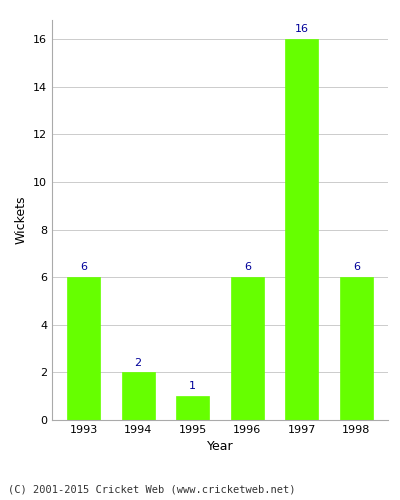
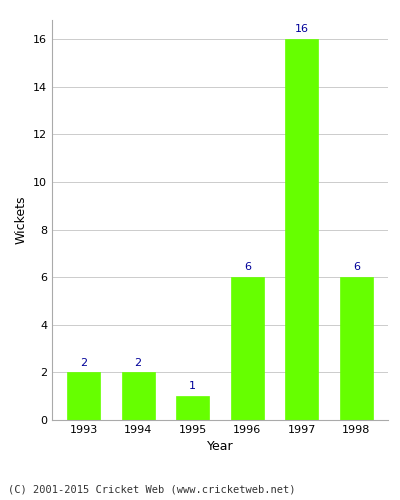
1993: 6 -> 2
